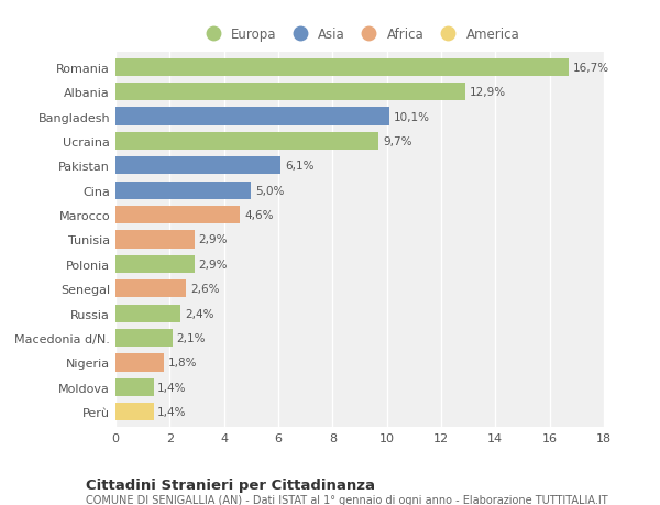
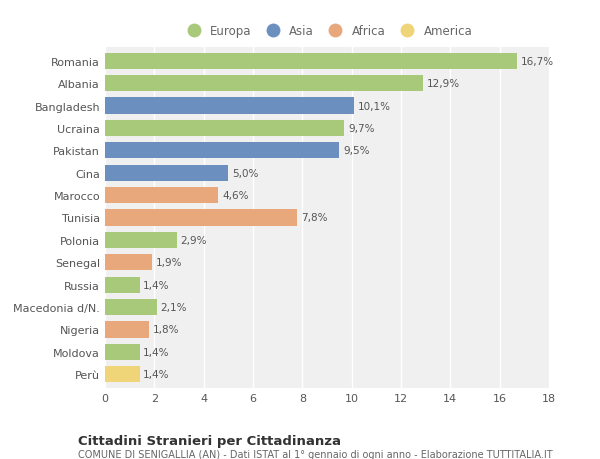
Pakistan: 6,1% -> 9,5%
Tunisia: 2,9% -> 7,8%
Senegal: 2,6% -> 1,9%
Russia: 2,4% -> 1,4%
